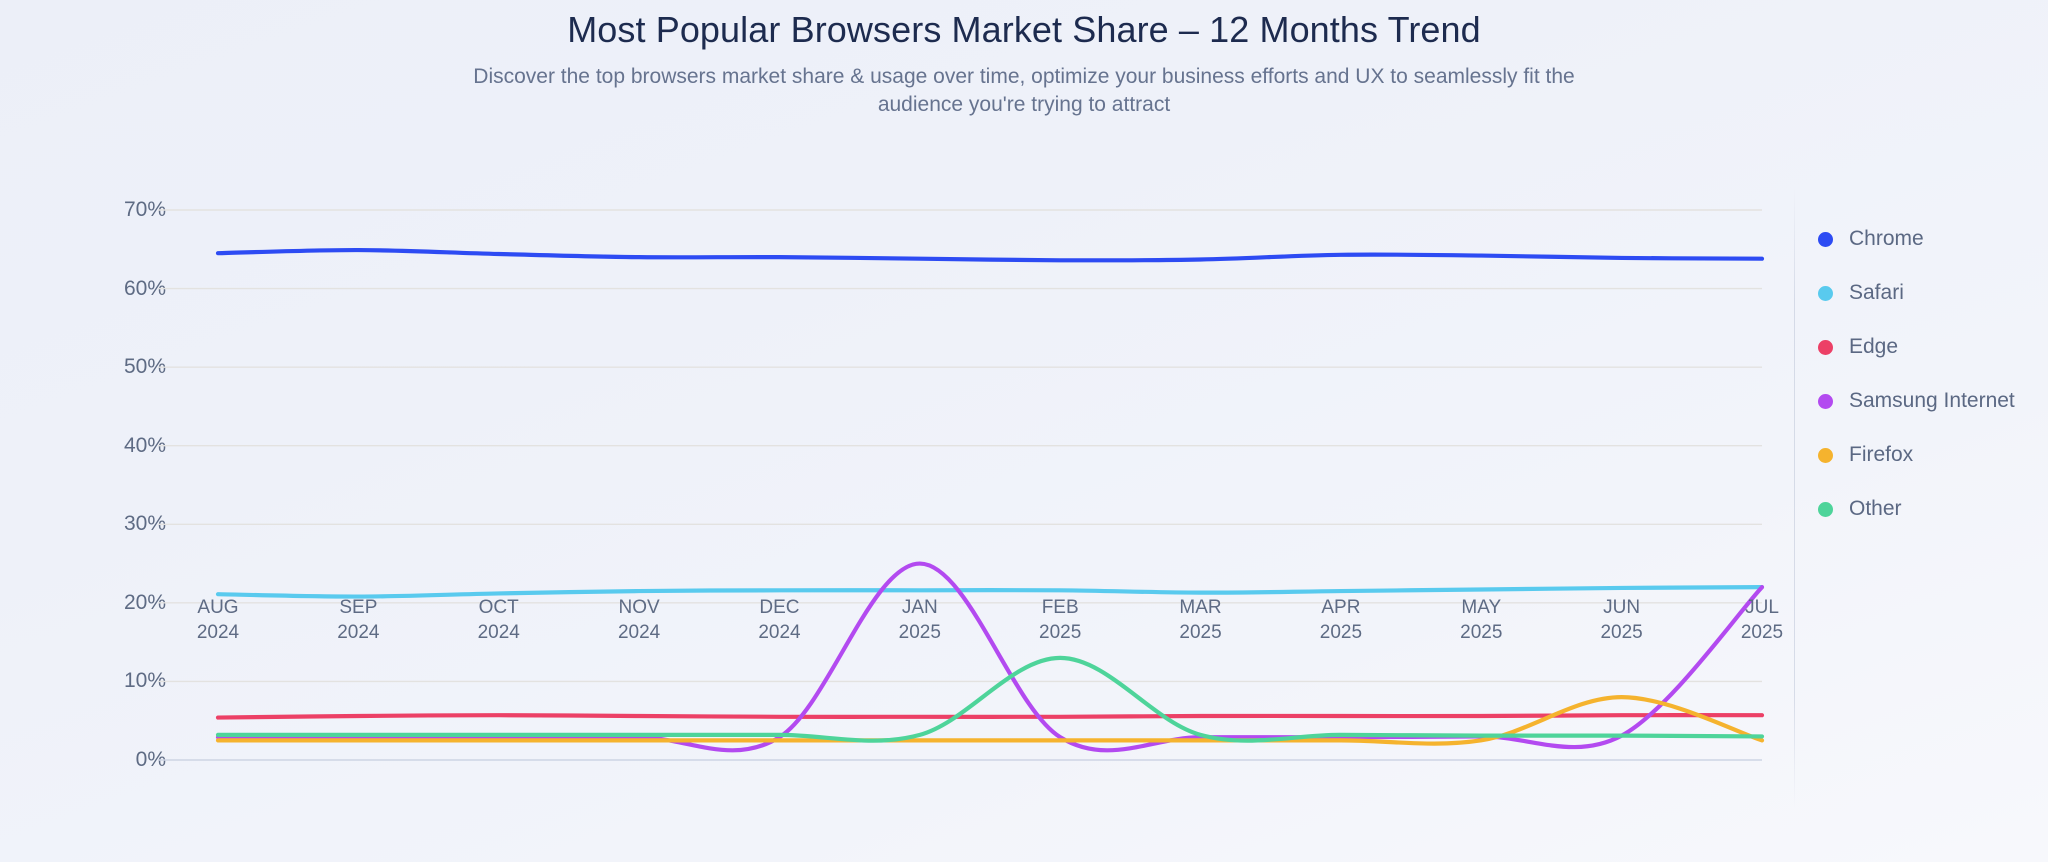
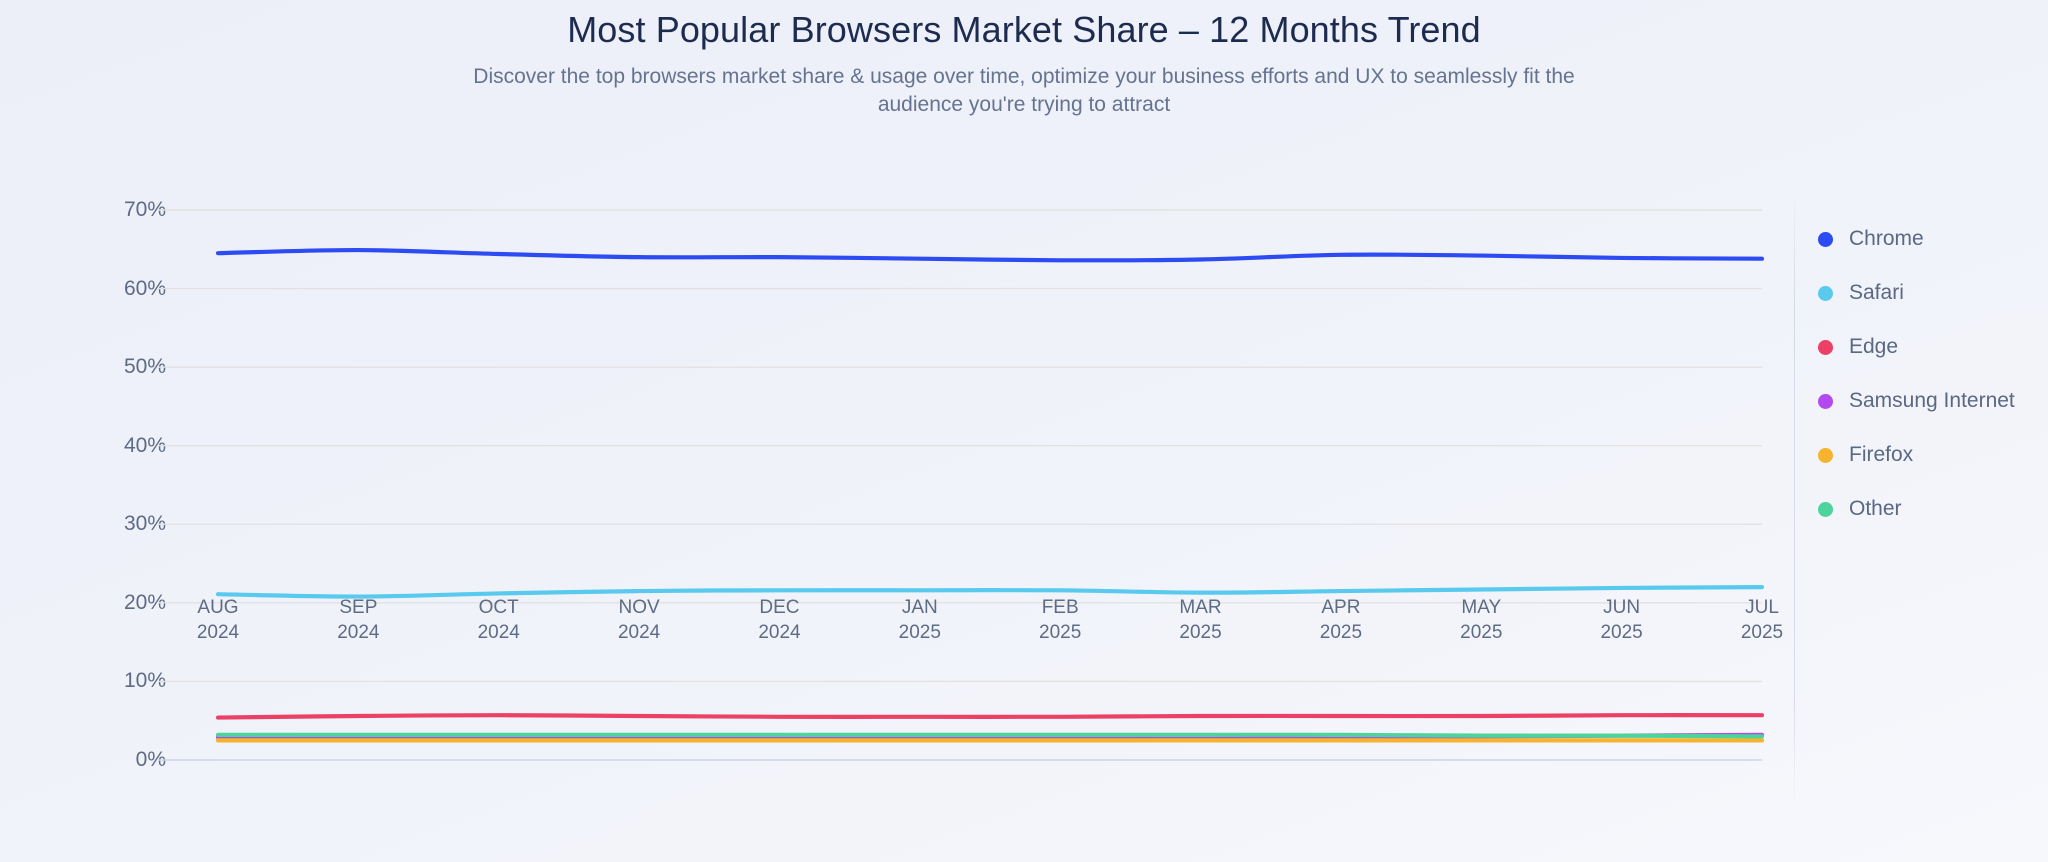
Samsung Internet/JAN 2025: 25% -> 3%
Other/FEB 2025: 13% -> 3%
Firefox/JUN 2025: 8% -> 2%
Samsung Internet/JUL 2025: 22% -> 3%
